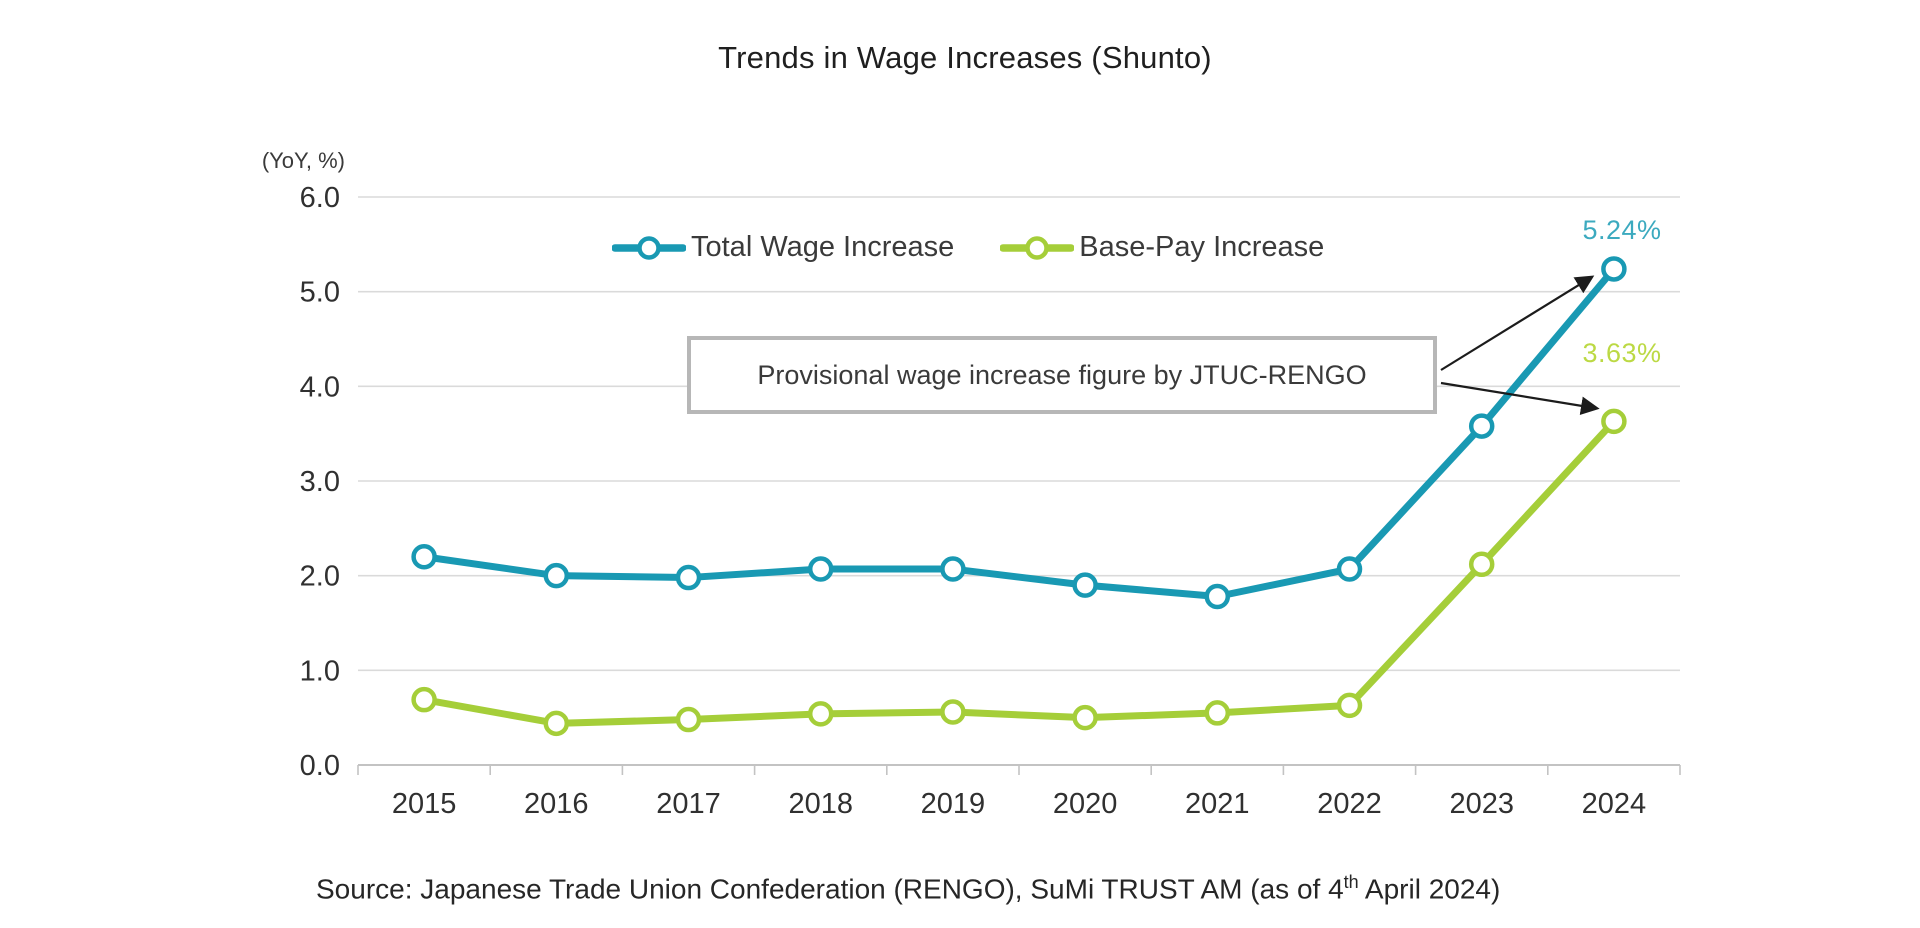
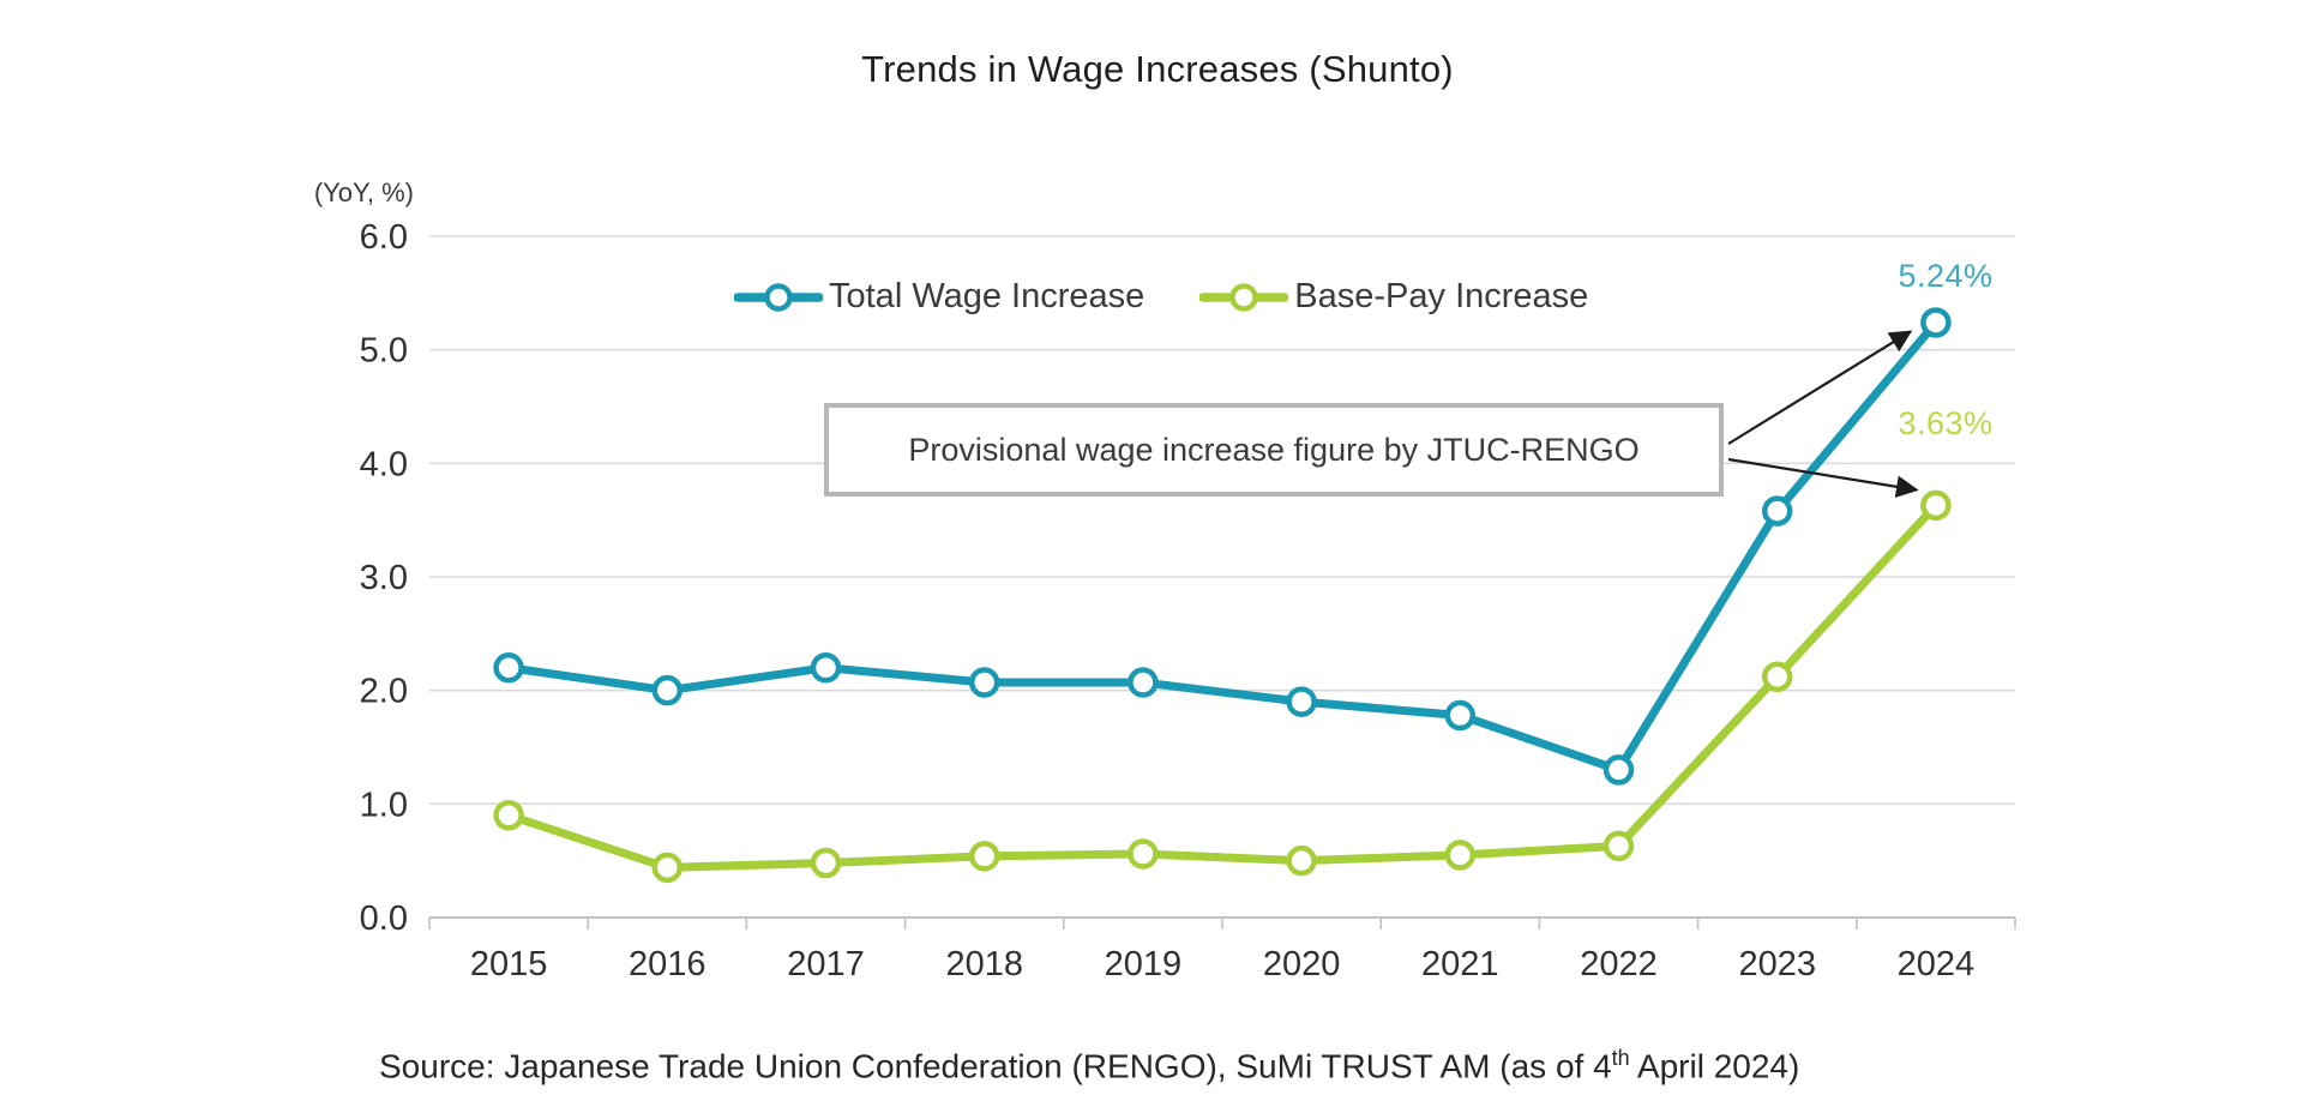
Base-Pay Increase/2015: 0.7 -> 0.9
Total Wage Increase/2017: 2.0 -> 2.2
Total Wage Increase/2022: 2.1 -> 1.3
